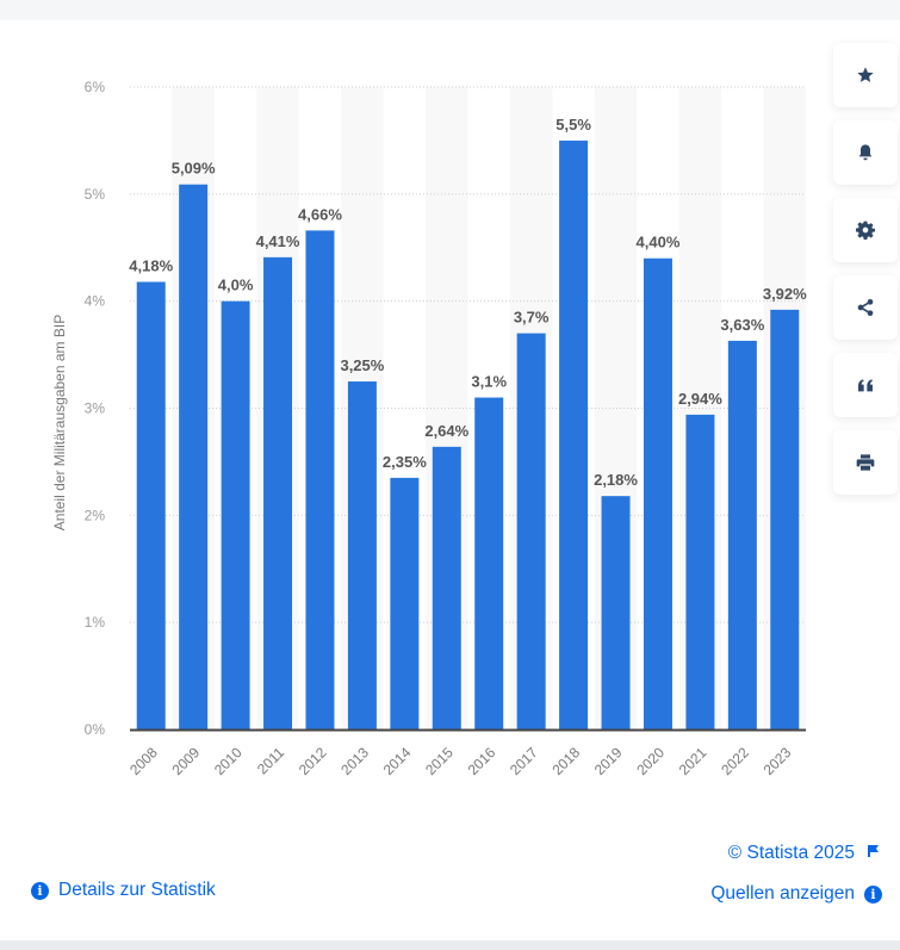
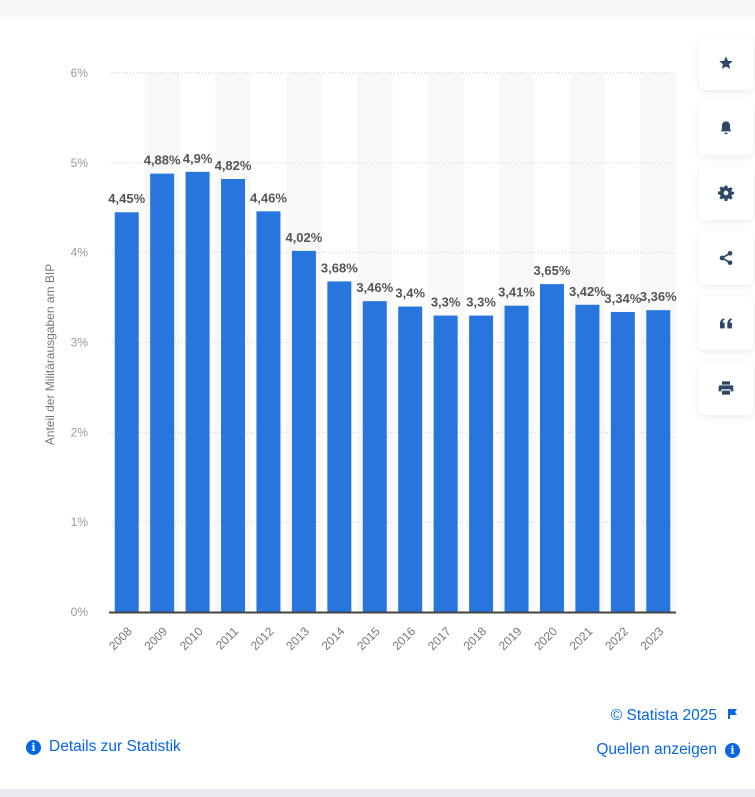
2008: 4,18% -> 4,45%
2009: 5,09% -> 4,88%
2010: 4,0% -> 4,9%
2011: 4,41% -> 4,82%
2012: 4,66% -> 4,46%
2013: 3,25% -> 4,02%
2014: 2,35% -> 3,68%
2015: 2,64% -> 3,46%
2016: 3,1% -> 3,4%
2017: 3,7% -> 3,3%
2018: 5,5% -> 3,3%
2019: 2,18% -> 3,41%
2020: 4,40% -> 3,65%
2021: 2,94% -> 3,42%
2022: 3,63% -> 3,34%
2023: 3,92% -> 3,36%
